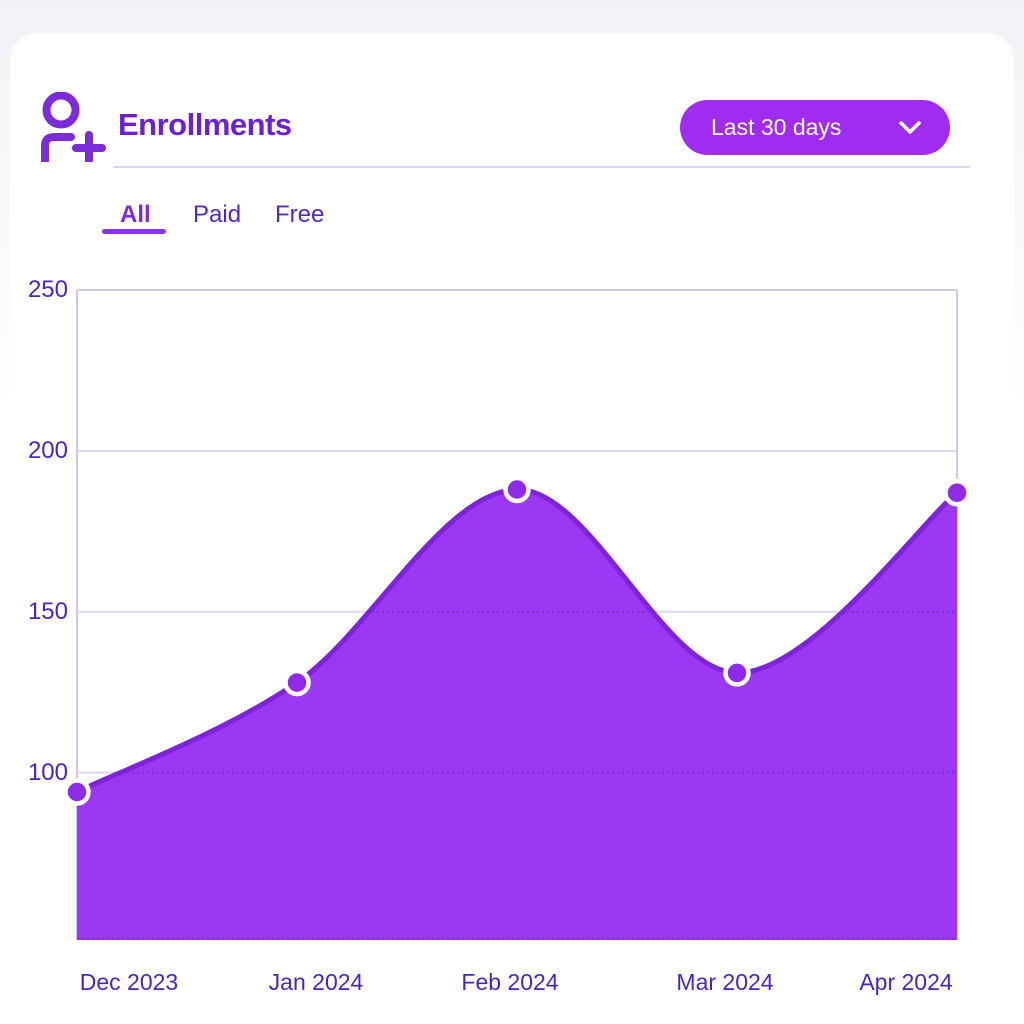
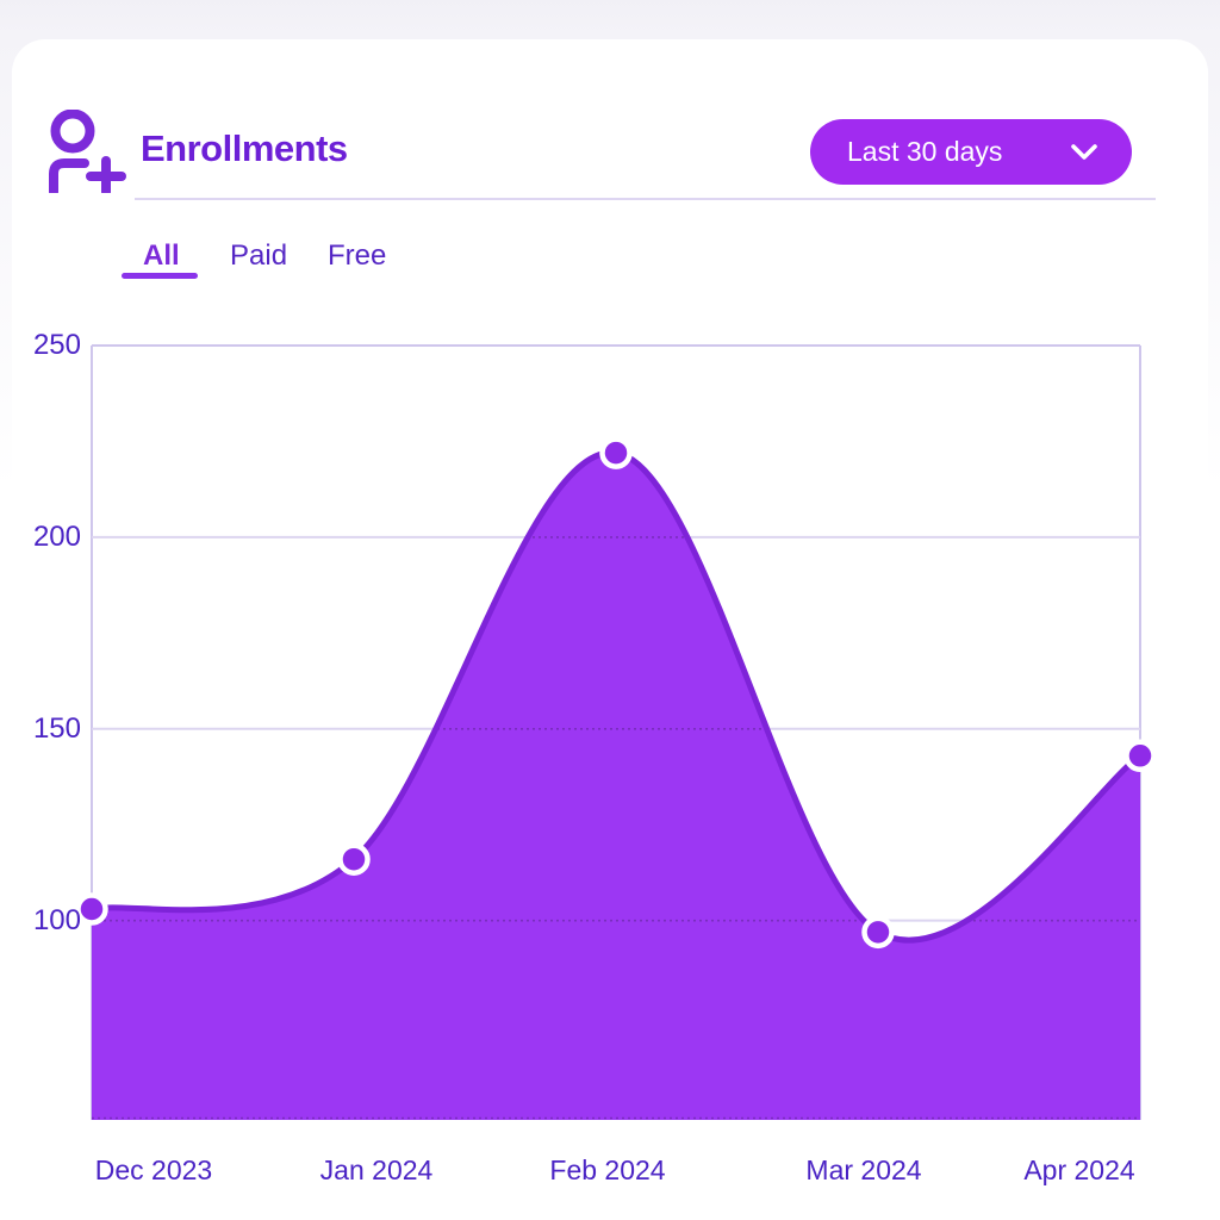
Dec 2023: 94 -> 103
Jan 2024: 128 -> 116
Feb 2024: 188 -> 222
Mar 2024: 131 -> 97
Apr 2024: 187 -> 143
